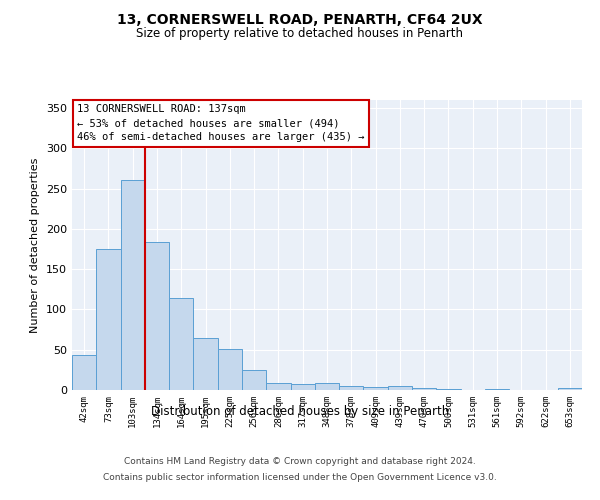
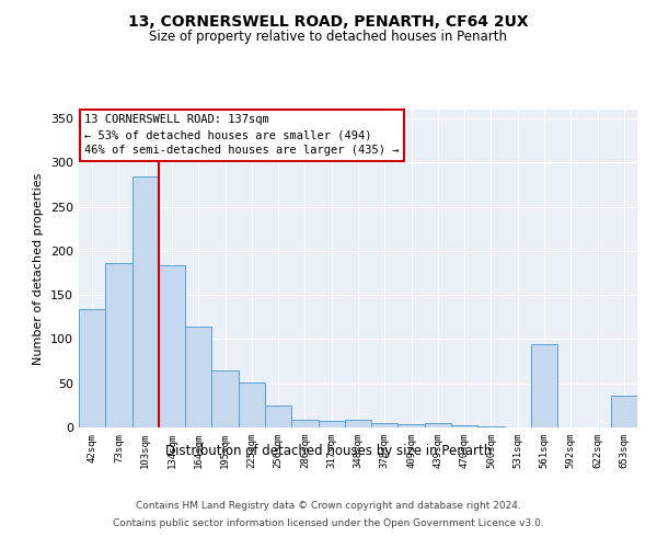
42sqm: 44 -> 134
73sqm: 175 -> 186
103sqm: 261 -> 284
561sqm: 1 -> 94
653sqm: 2 -> 36
